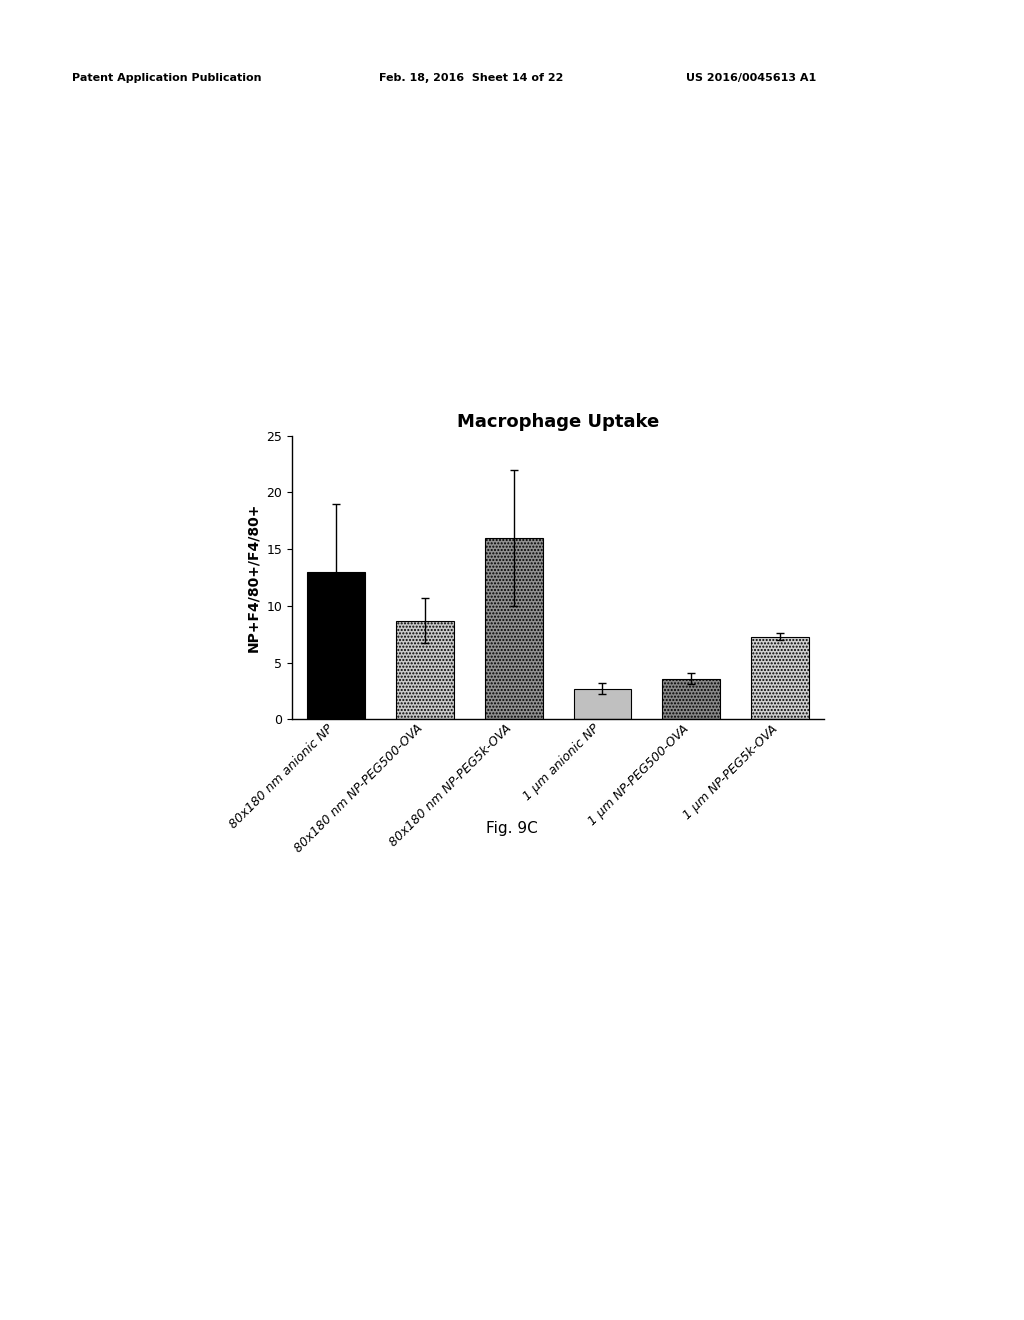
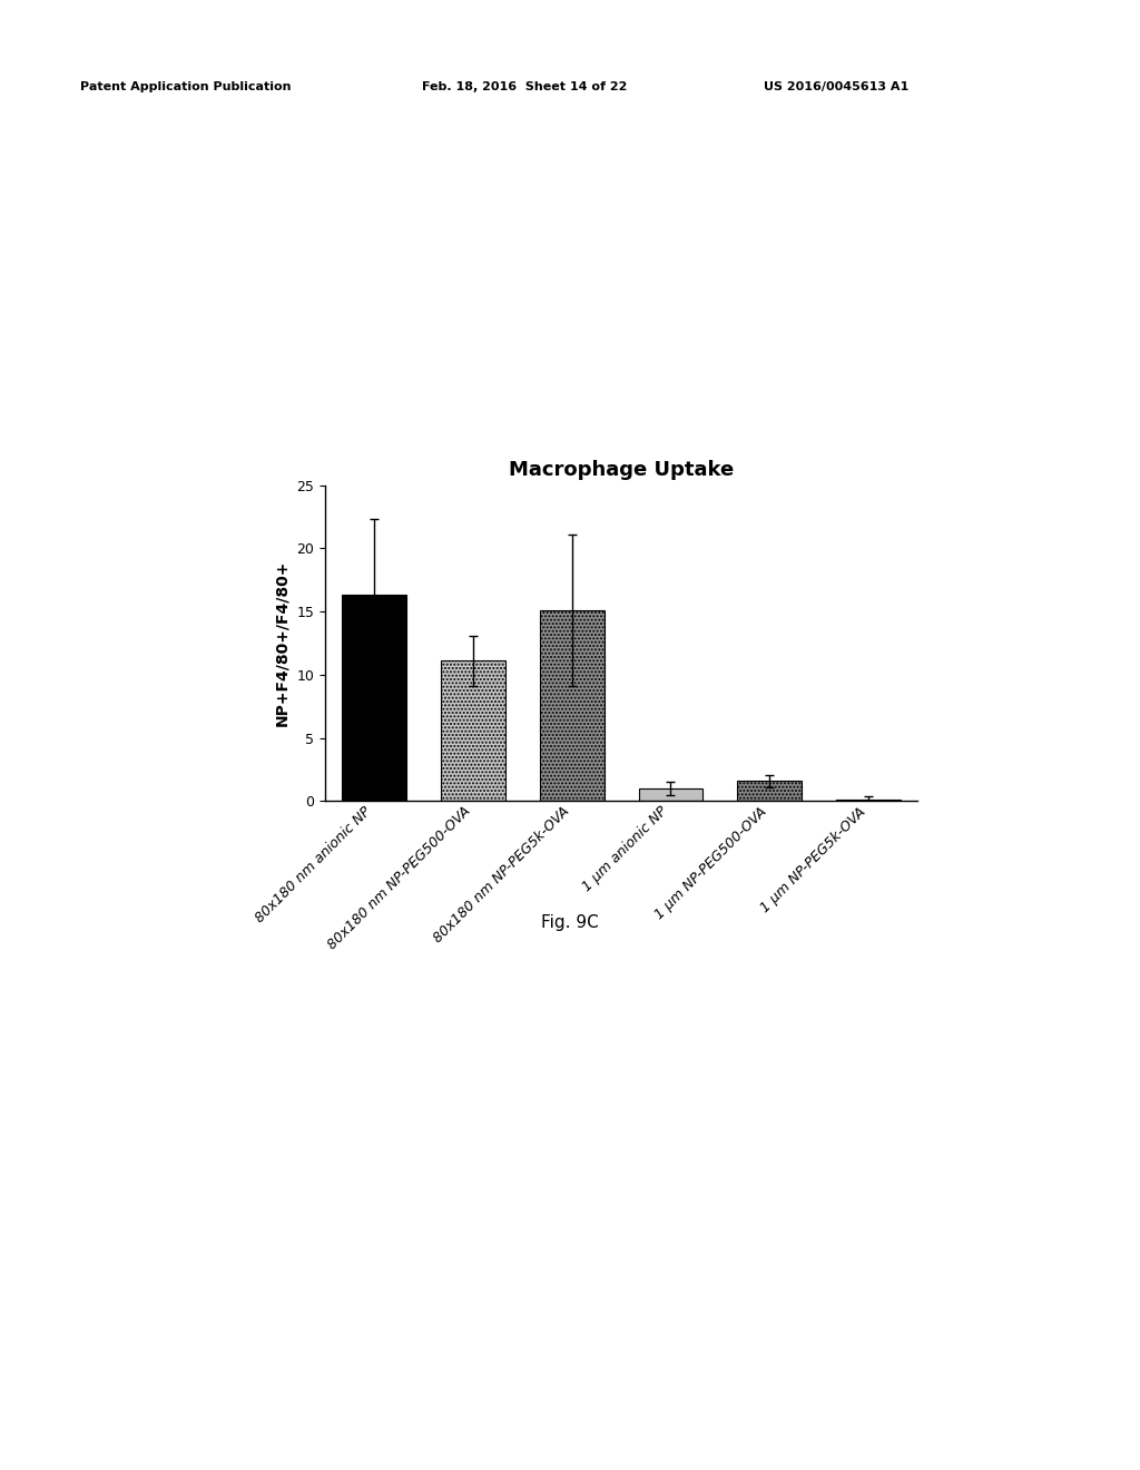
80x180 nm anionic NP: 13.0 -> 16.3
80x180 nm NP-PEG500-OVA: 8.7 -> 11.1
80x180 nm NP-PEG5k-OVA: 16.0 -> 15.1
1 μm anionic NP: 2.7 -> 1.0
1 μm NP-PEG500-OVA: 3.6 -> 1.6
1 μm NP-PEG5k-OVA: 7.3 -> 0.1
